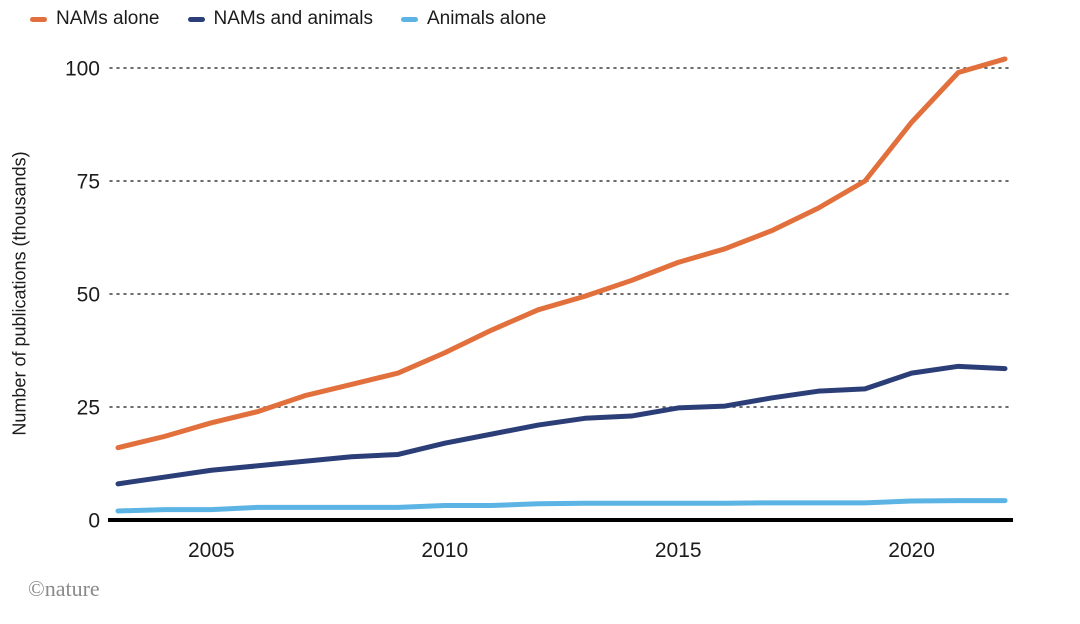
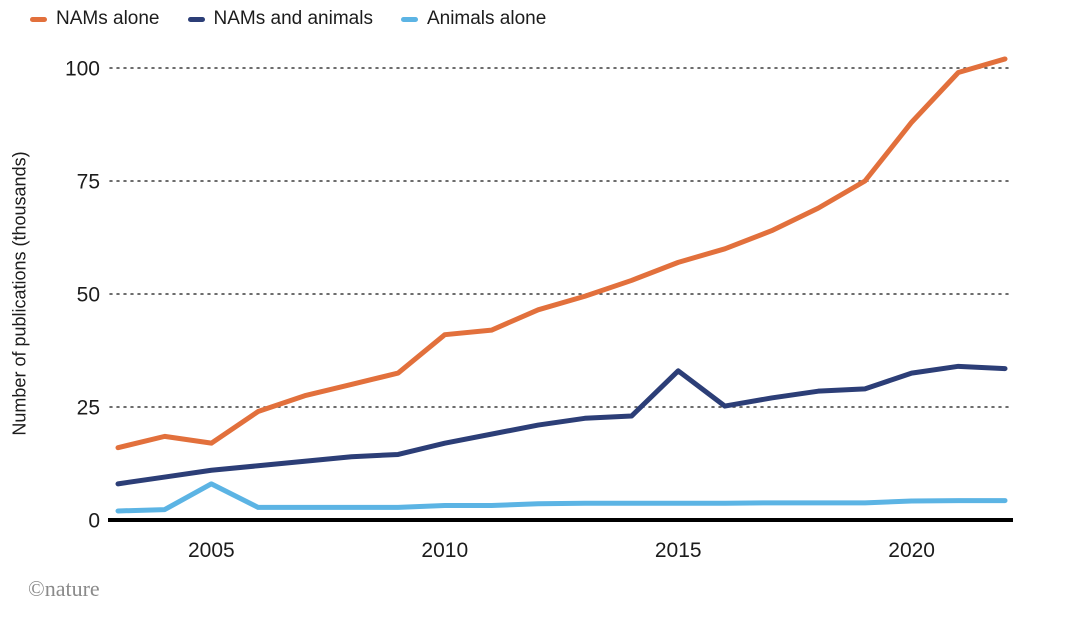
NAMs alone/2005: 22 -> 17
Animals alone/2005: 2 -> 8
NAMs alone/2010: 37 -> 41
NAMs and animals/2015: 25 -> 33
